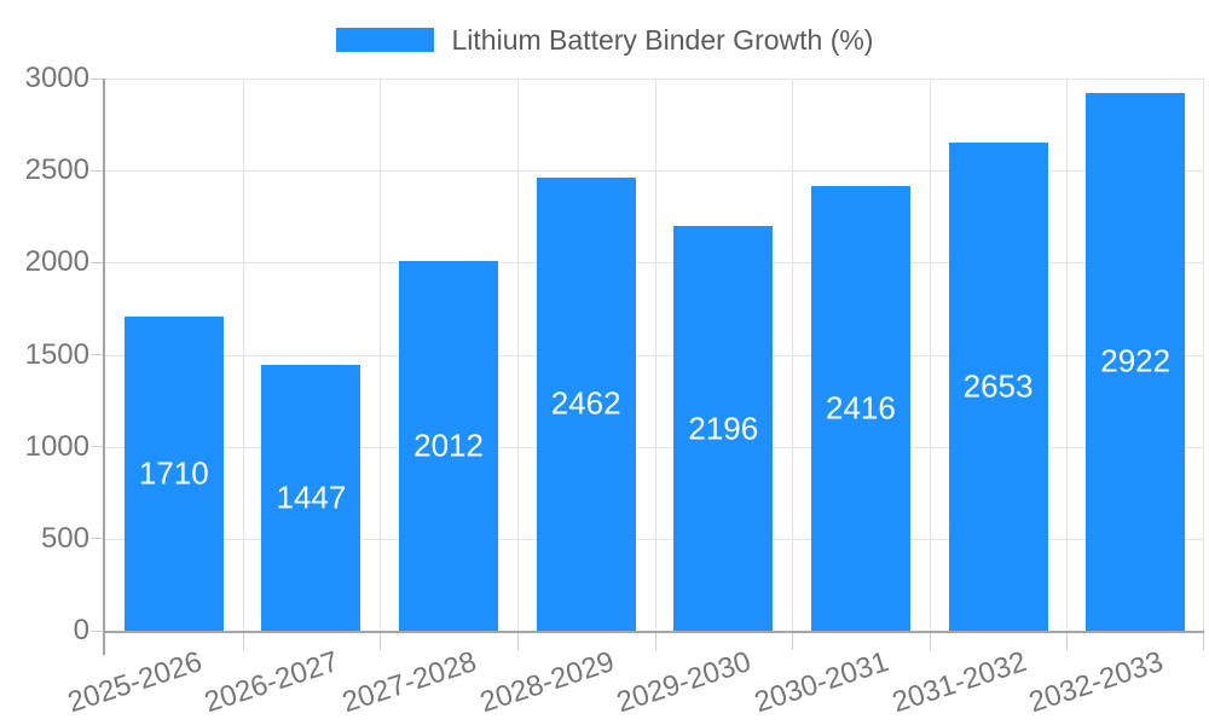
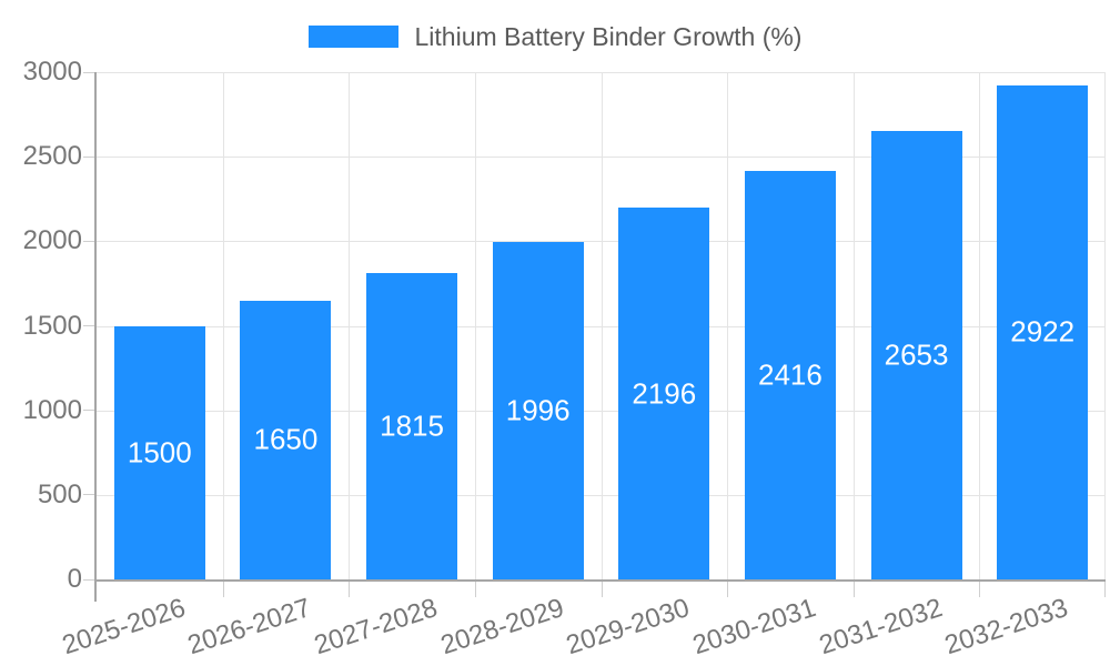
2025-2026: 1710 -> 1500
2026-2027: 1447 -> 1650
2027-2028: 2012 -> 1815
2028-2029: 2462 -> 1996
